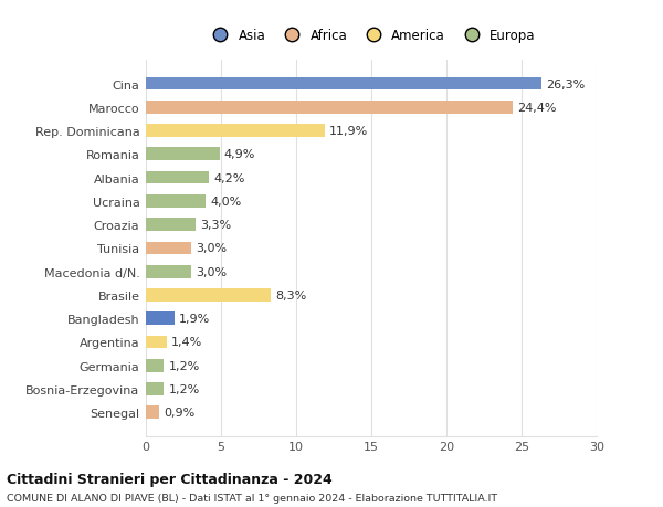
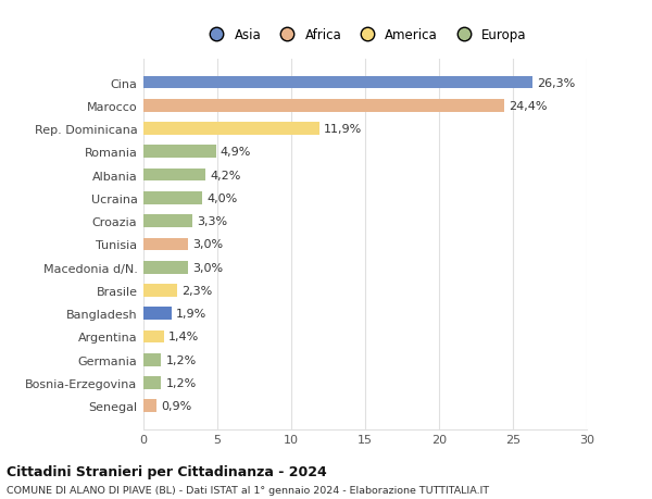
Brasile: 8,3% -> 2,3%
